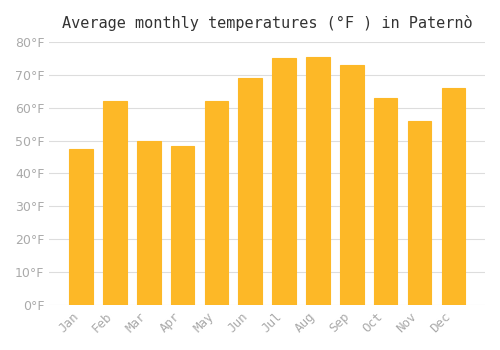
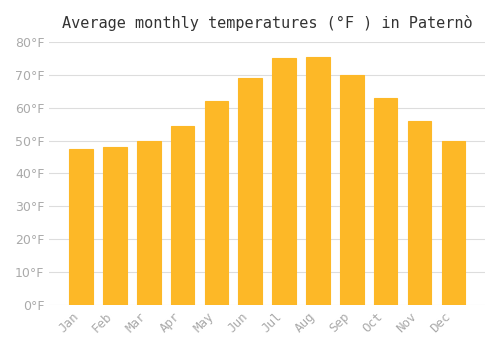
Feb: 62.0°F -> 48.0°F
Apr: 48.5°F -> 54.5°F
Sep: 73.0°F -> 70.0°F
Dec: 66.0°F -> 50.0°F
